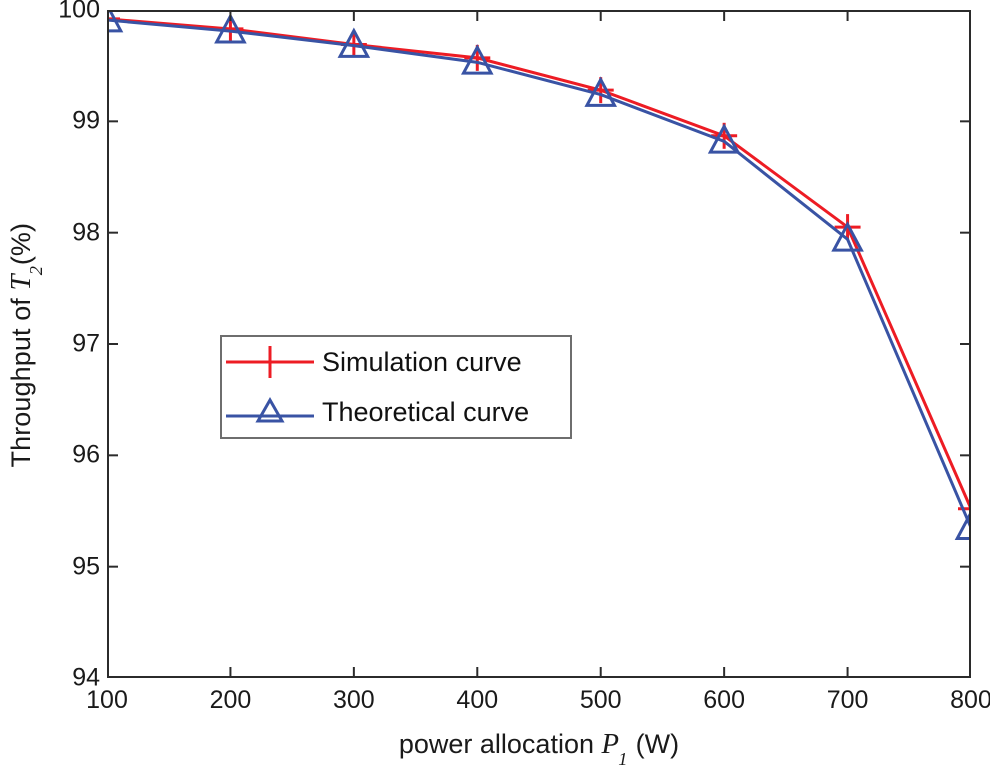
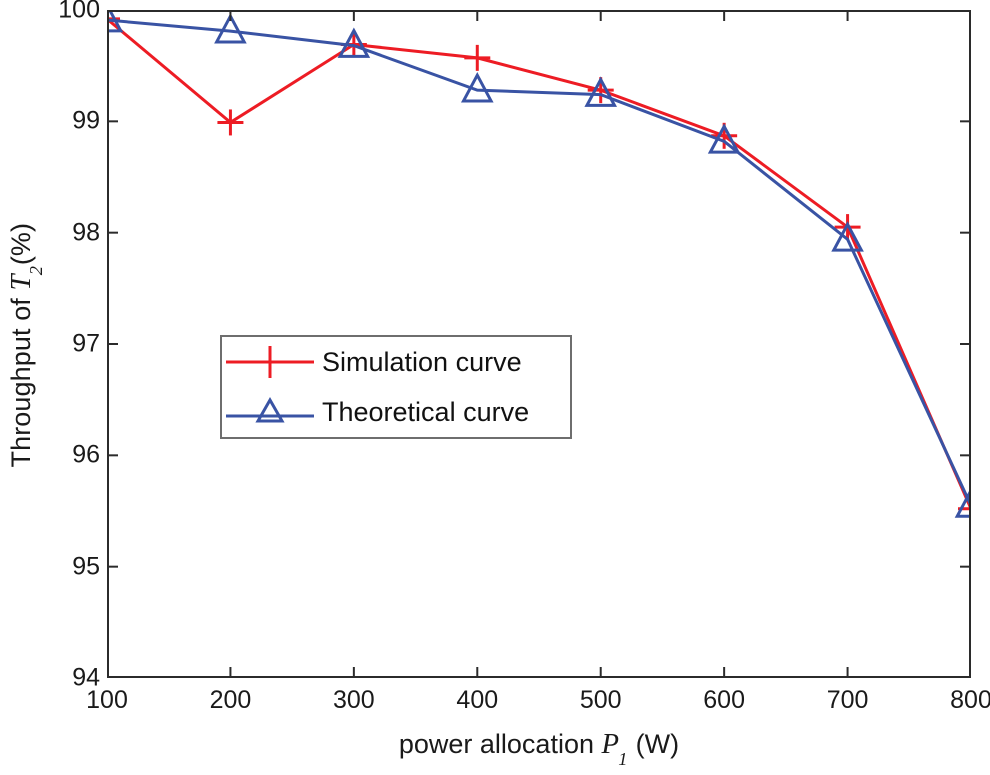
Simulation curve/200: 99.83 -> 98.99
Theoretical curve/400: 99.53 -> 99.28
Theoretical curve/800: 95.35 -> 95.55
